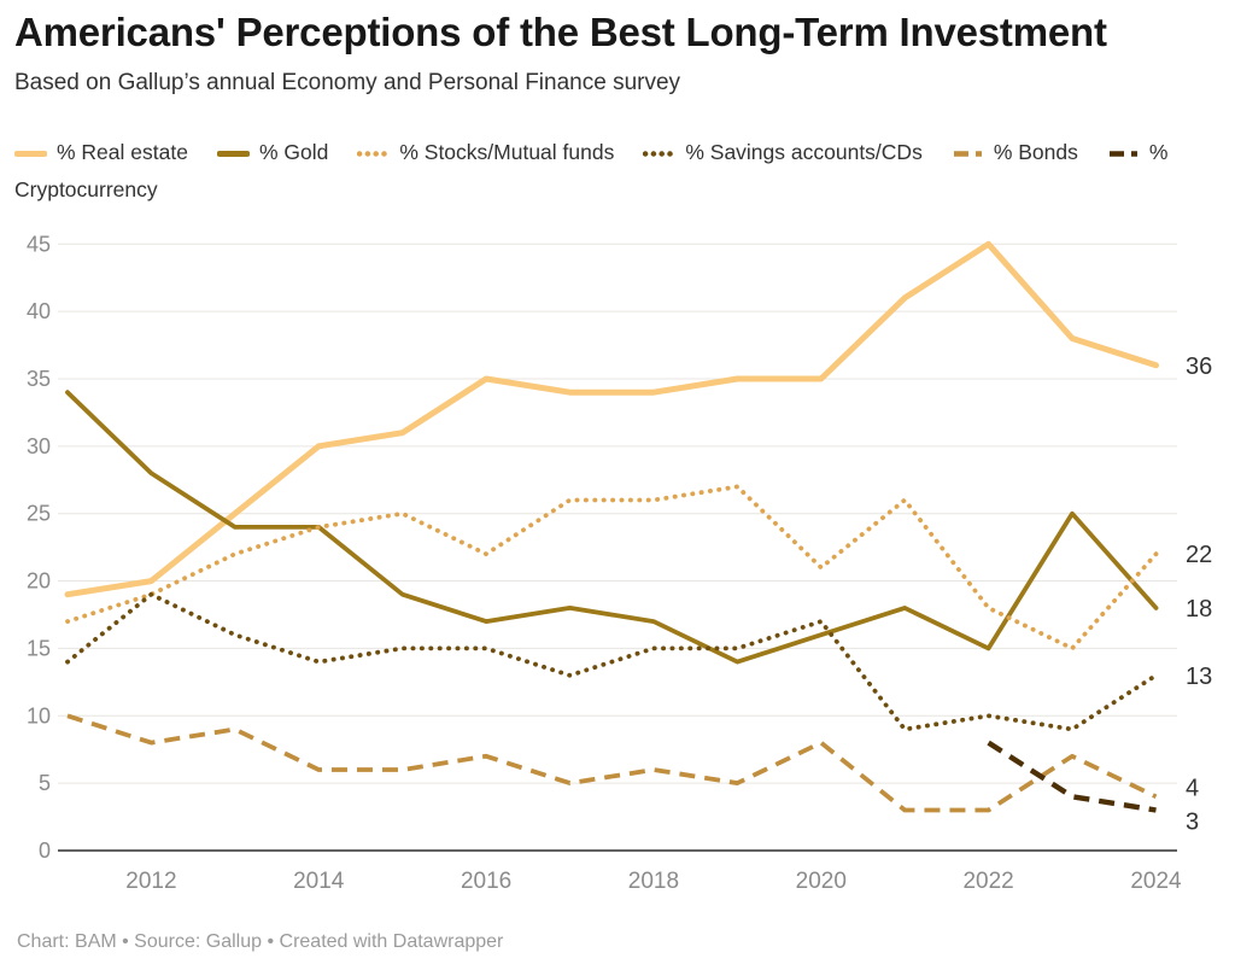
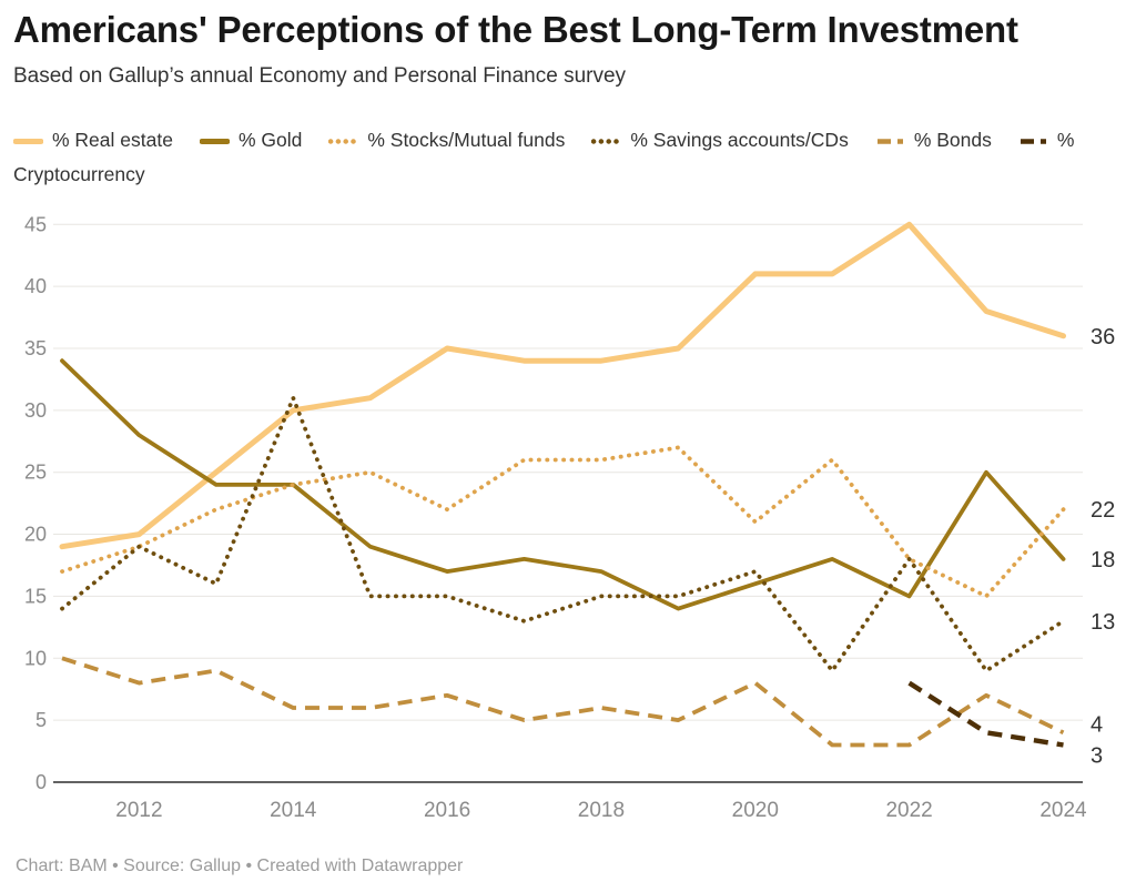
% Savings accounts/CDs/2014: 14 -> 31
% Real estate/2020: 35 -> 41
% Savings accounts/CDs/2022: 10 -> 18
